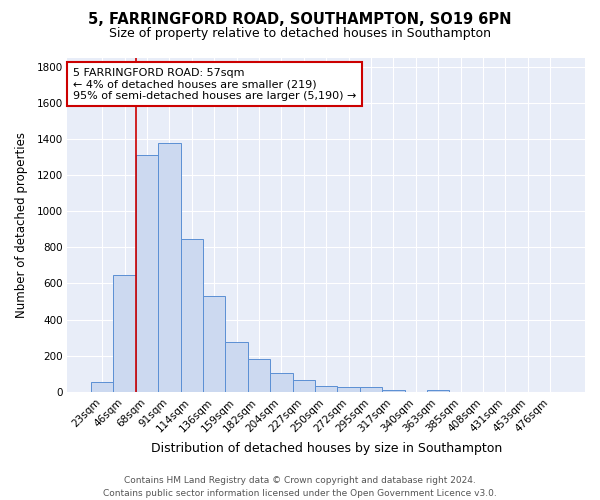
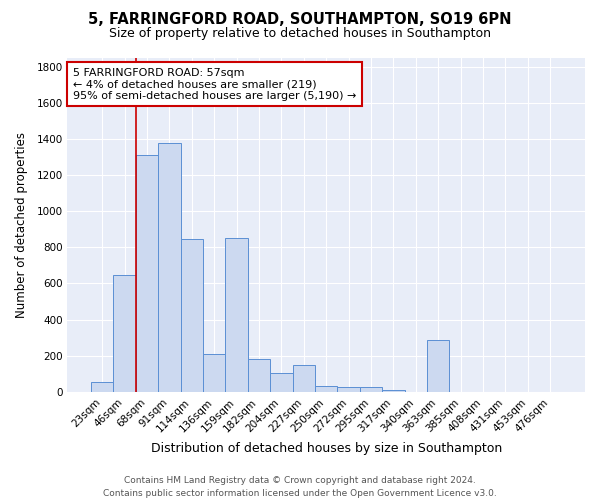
136sqm: 530 -> 210
159sqm: 280 -> 850
227sqm: 60 -> 150
363sqm: 10 -> 290
